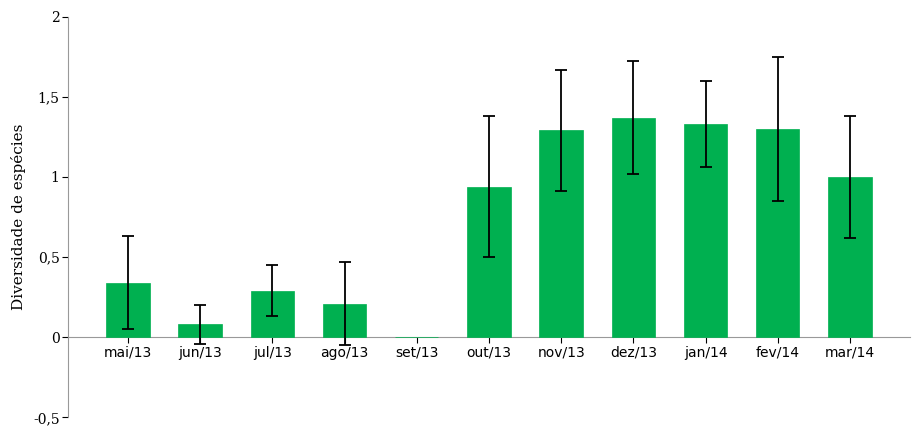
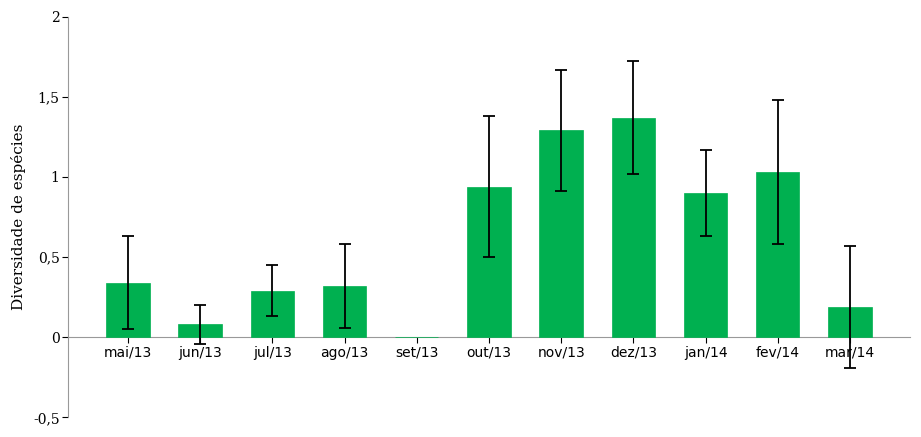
ago/13: 0,21 -> 0,32
jan/14: 1,33 -> 0,90
fev/14: 1,30 -> 1,03
mar/14: 1,00 -> 0,19
